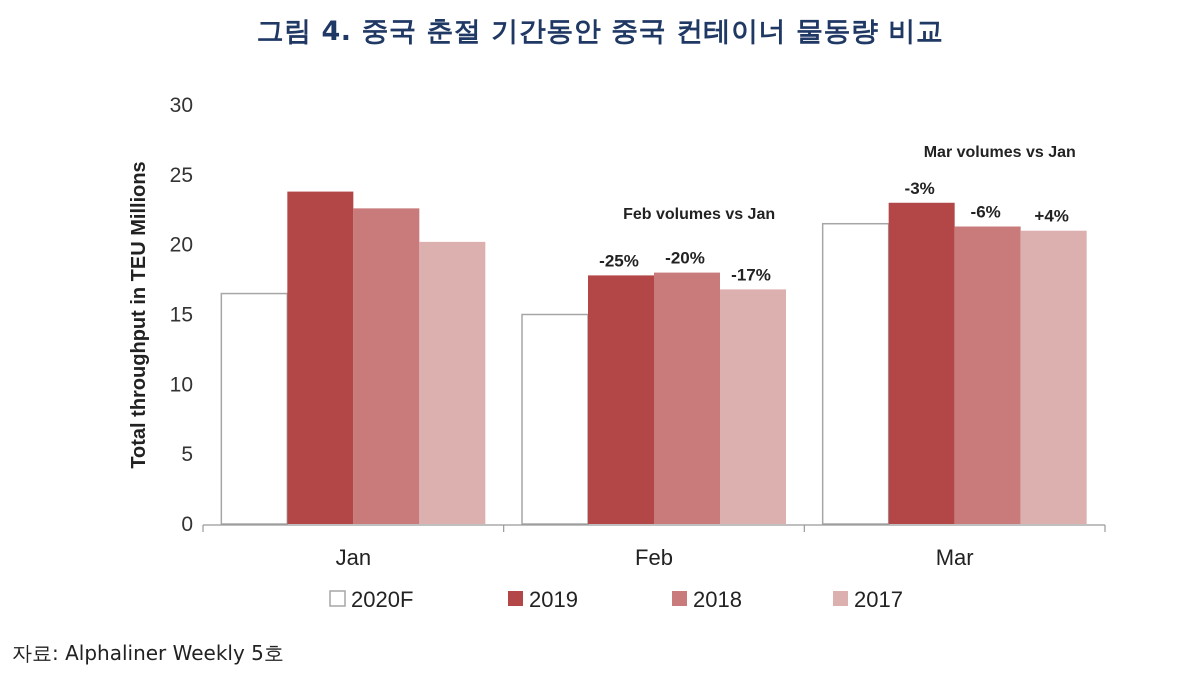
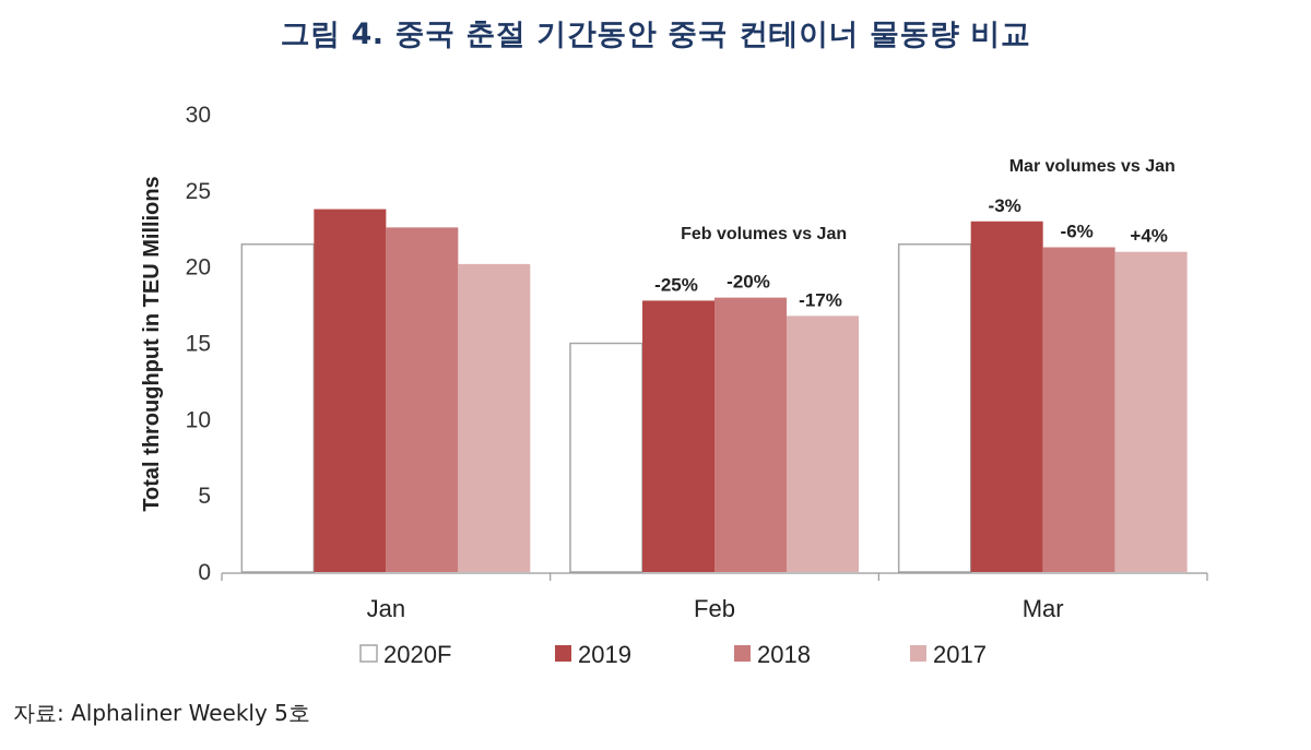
2020F/Jan: 16.5 -> 21.5
